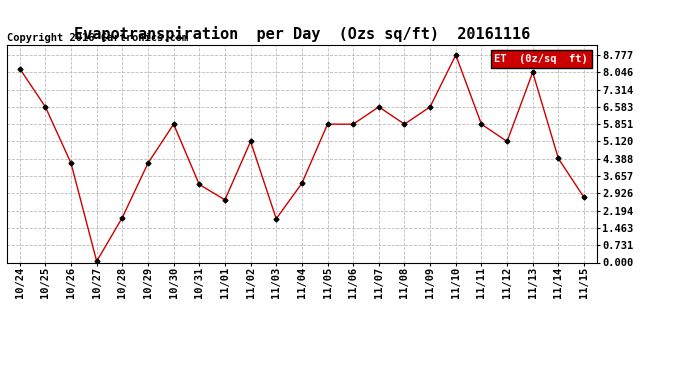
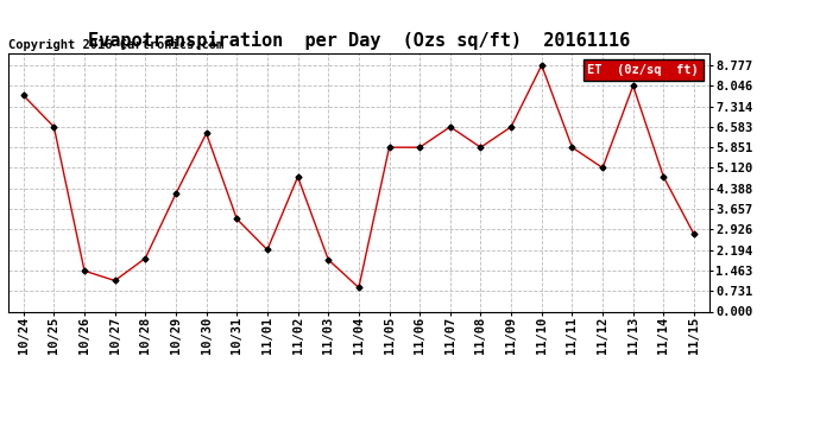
10/24: 8.20 -> 7.70
10/26: 4.20 -> 1.45
10/27: 0.05 -> 1.10
10/30: 5.85 -> 6.35
11/01: 2.65 -> 2.20
11/02: 5.12 -> 4.80
11/04: 3.35 -> 0.85
11/14: 4.40 -> 4.80
